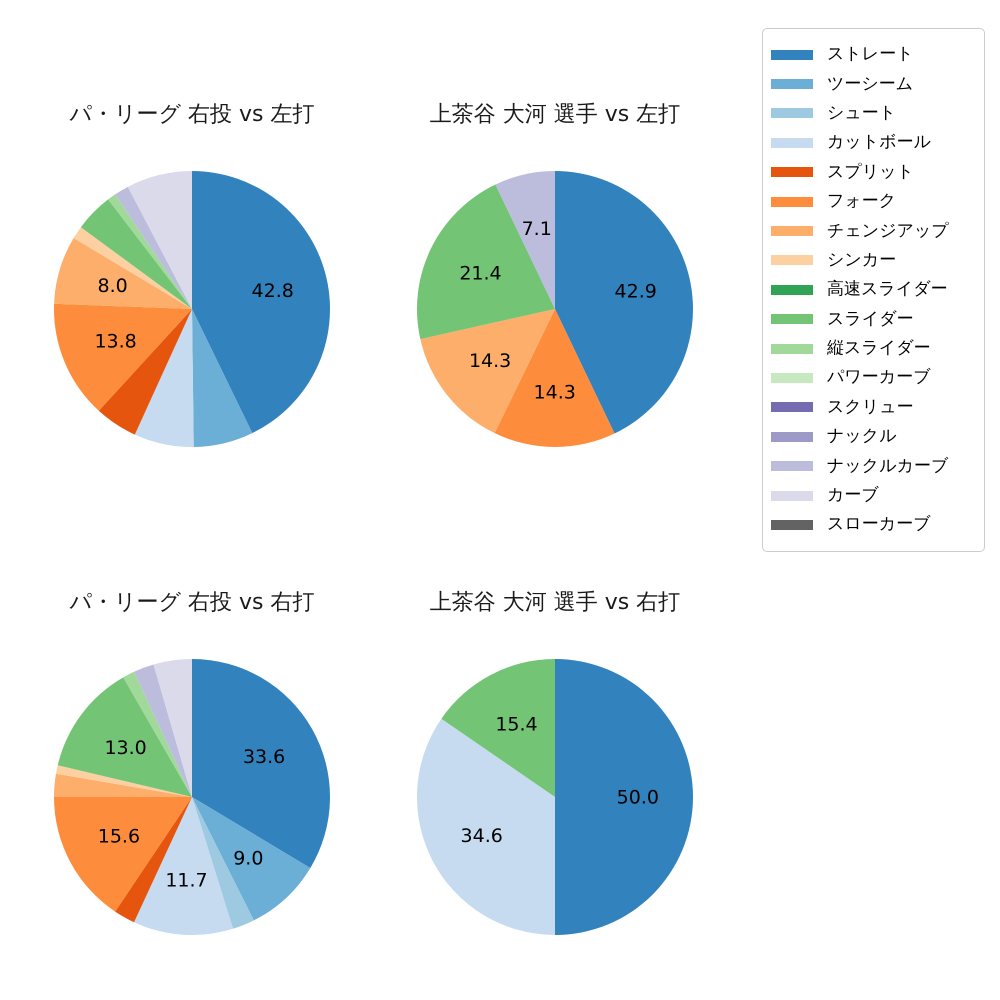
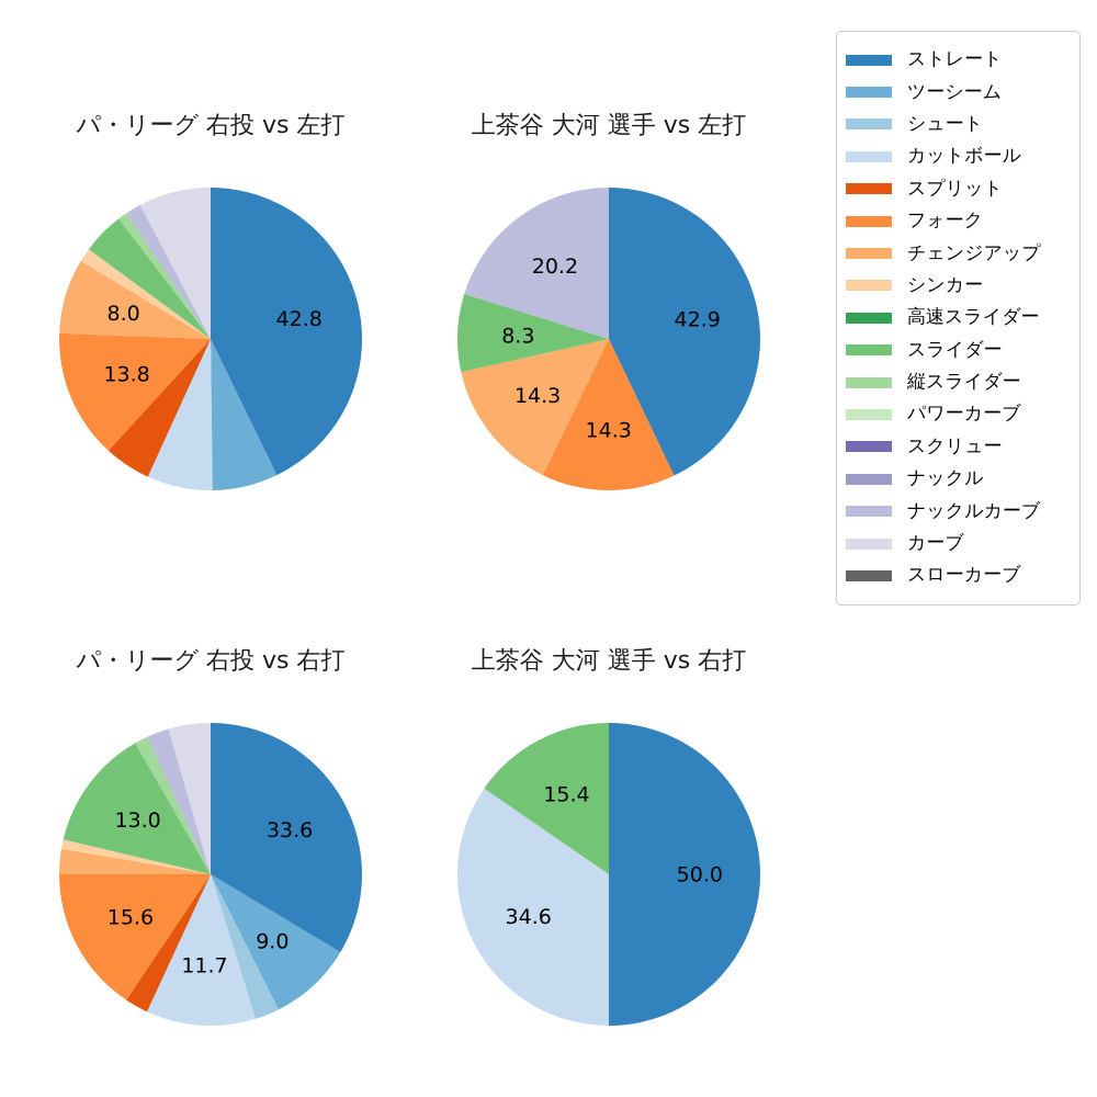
上茶谷 大河 選手 vs 左打/スライダー: 21.4 -> 8.3
上茶谷 大河 選手 vs 左打/ナックルカーブ: 7.1 -> 20.2
